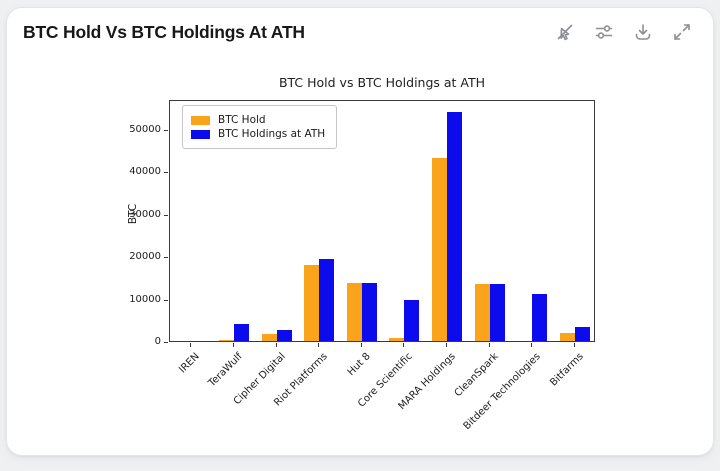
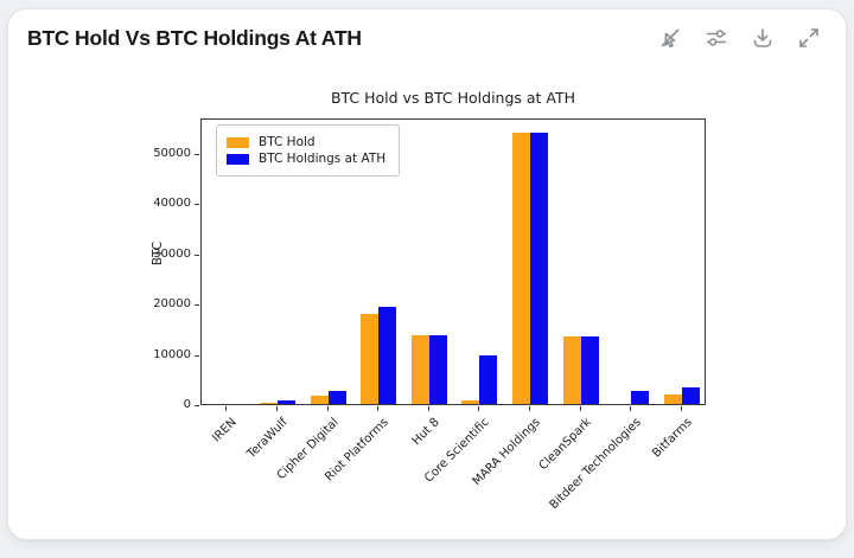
BTC Holdings at ATH/TeraWulf: 4000 -> 1000
BTC Hold/MARA Holdings: 43000 -> 54000
BTC Holdings at ATH/Bitdeer Technologies: 11000 -> 2000
